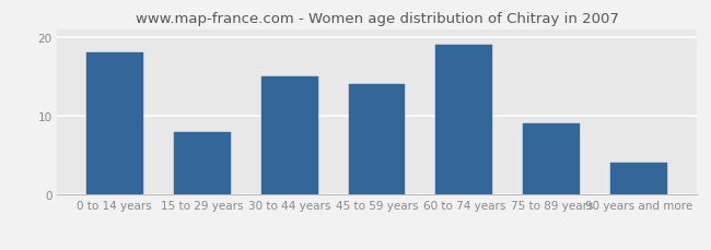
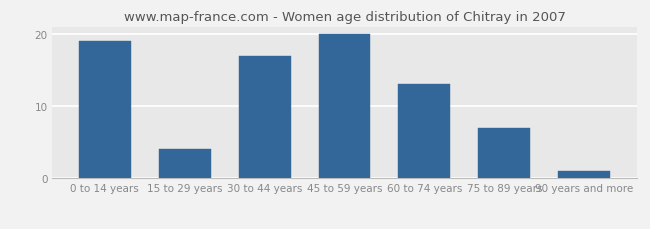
0 to 14 years: 18 -> 19
15 to 29 years: 8 -> 4
30 to 44 years: 15 -> 17
45 to 59 years: 14 -> 20
60 to 74 years: 19 -> 13
75 to 89 years: 9 -> 7
90 years and more: 4 -> 1
